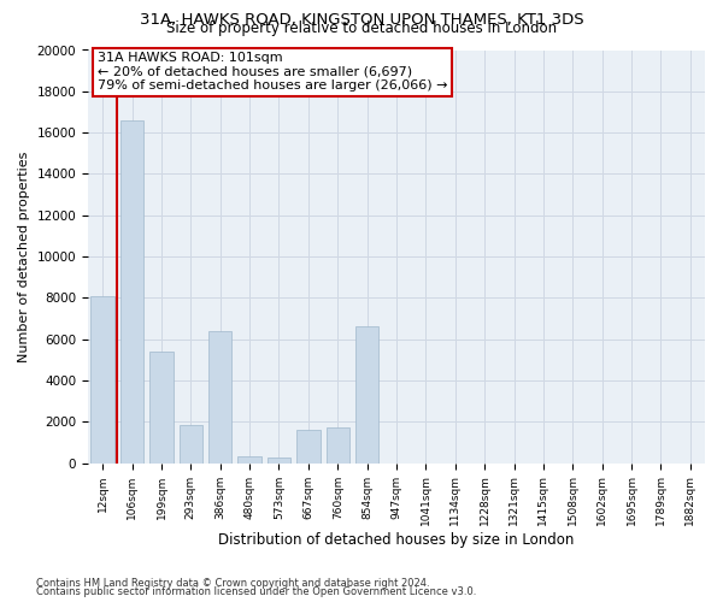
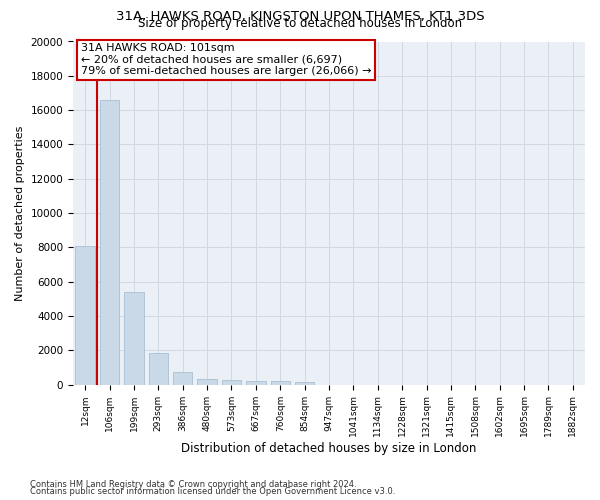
386sqm: 6400 -> 800
667sqm: 1600 -> 200
760sqm: 1700 -> 200
854sqm: 6600 -> 200
